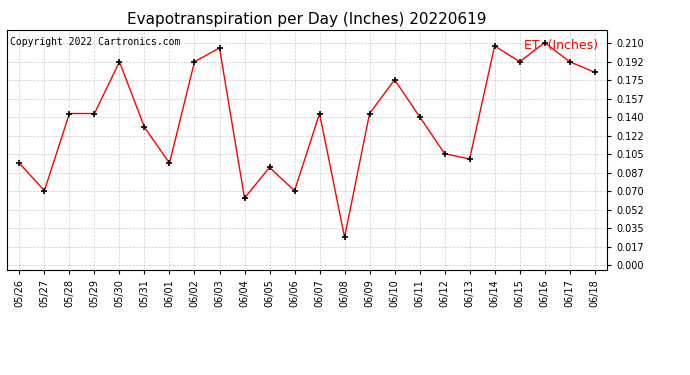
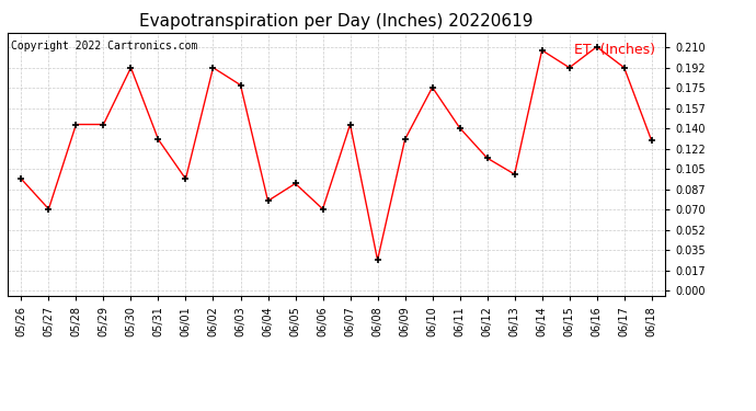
06/03: 0.205 -> 0.177
06/04: 0.063 -> 0.077
06/09: 0.143 -> 0.130
06/12: 0.105 -> 0.114
06/18: 0.182 -> 0.129
